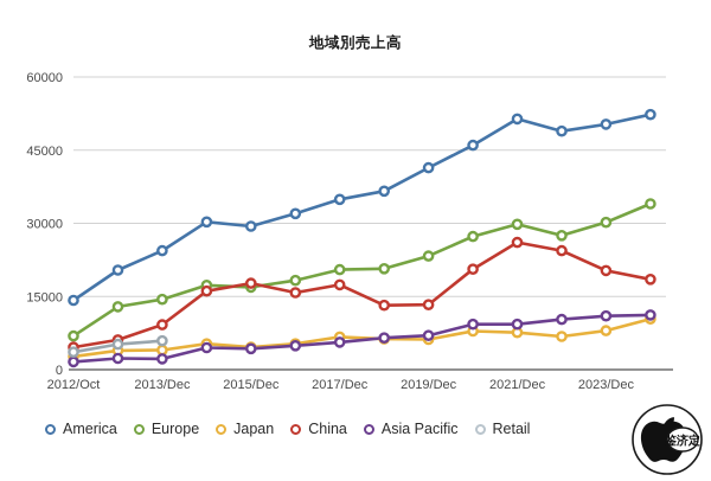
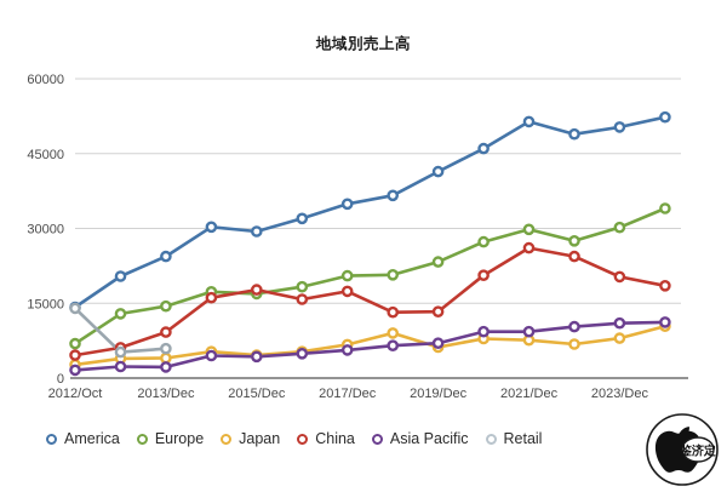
Retail/2012/Oct: 4000 -> 14000
Japan/2019/Dec: 6000 -> 9000
